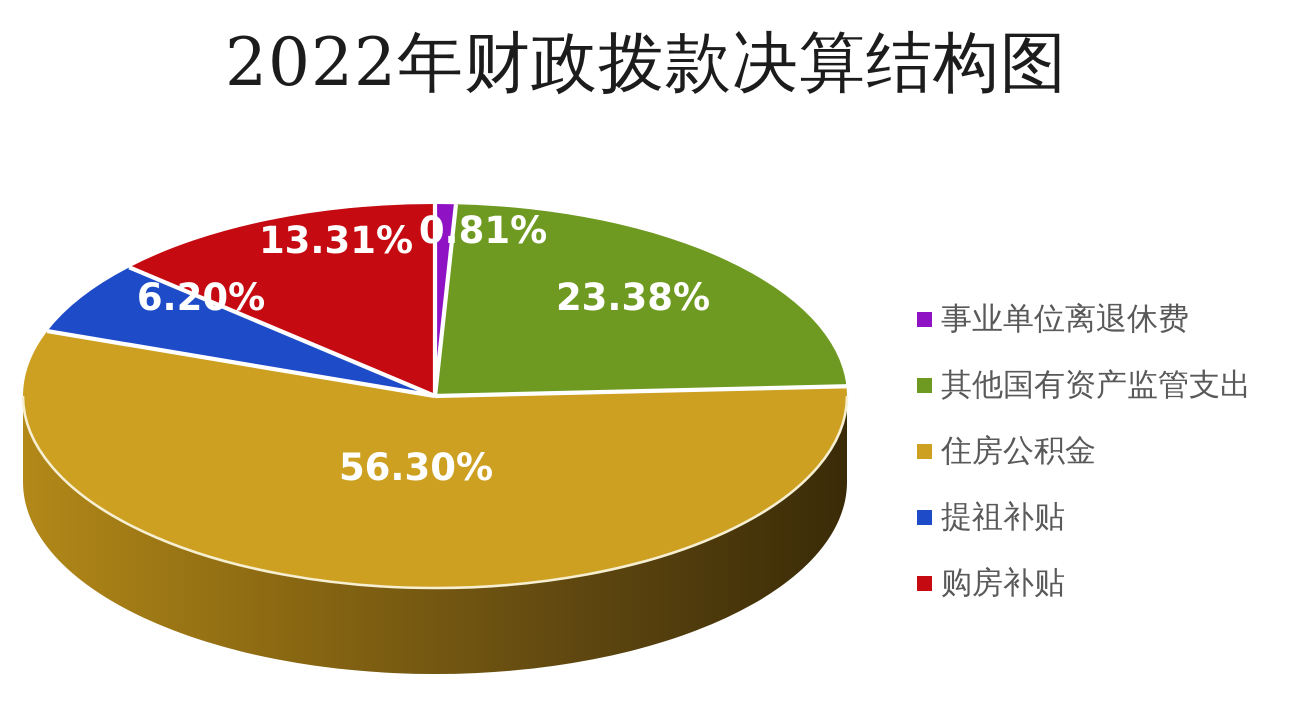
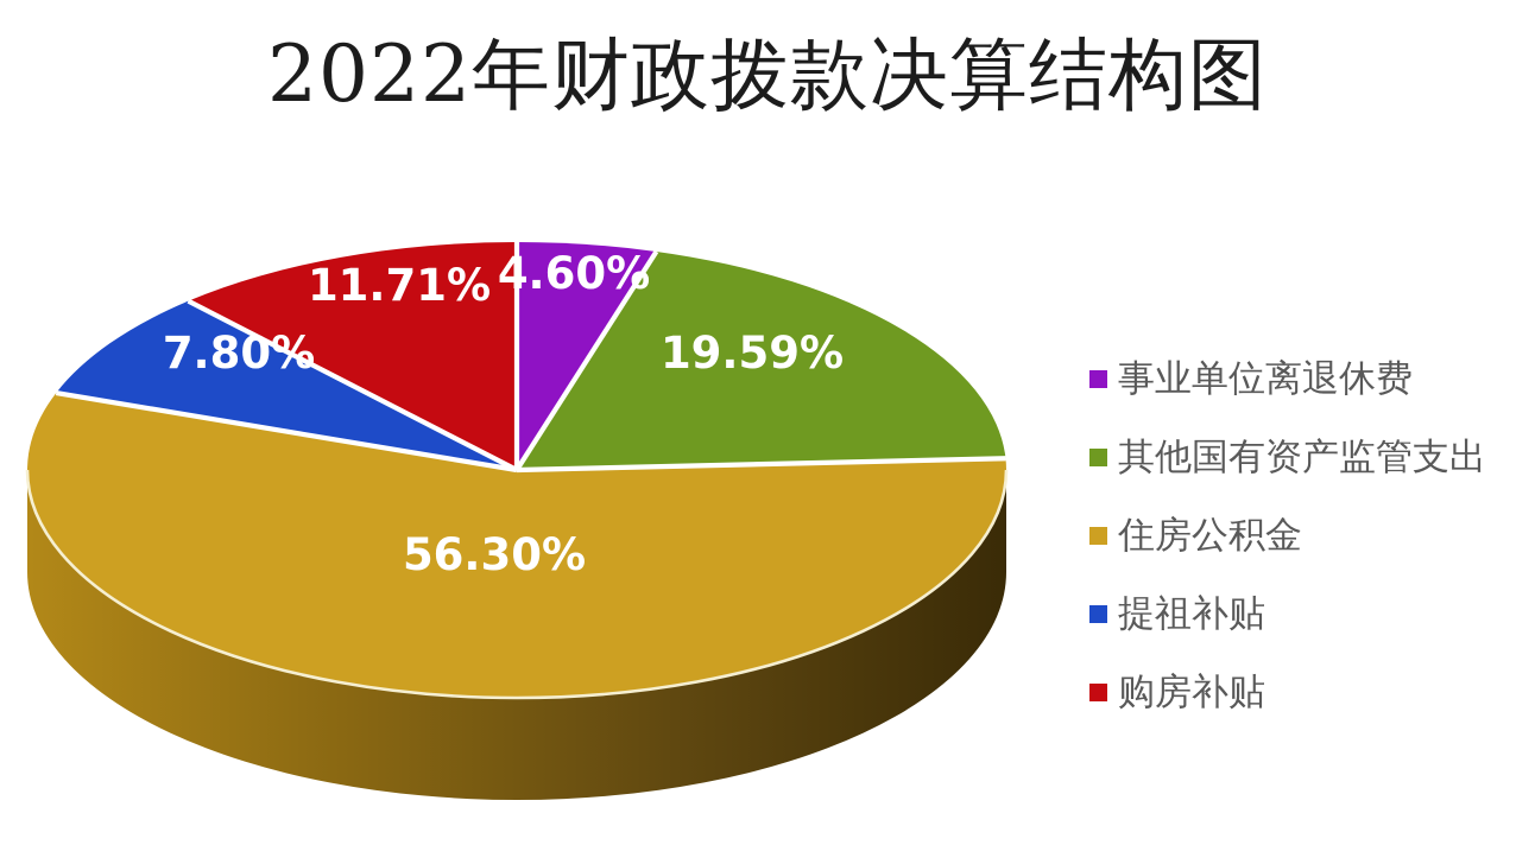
事业单位离退休费: 0.81% -> 4.60%
其他国有资产监管支出: 23.38% -> 19.59%
提祖补贴: 6.20% -> 7.80%
购房补贴: 13.31% -> 11.71%
